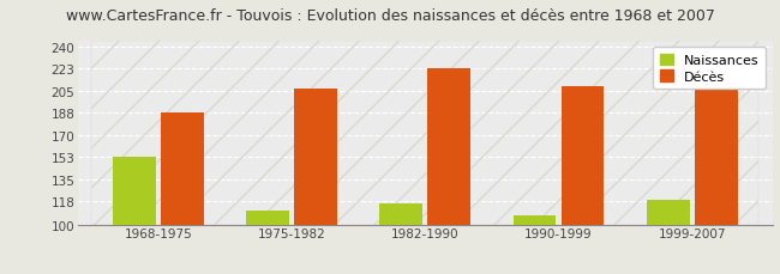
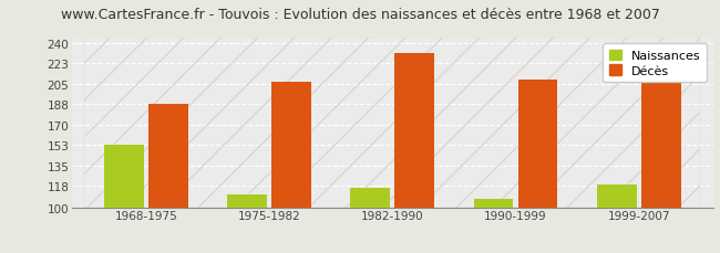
Décès/1982-1990: 223 -> 231
